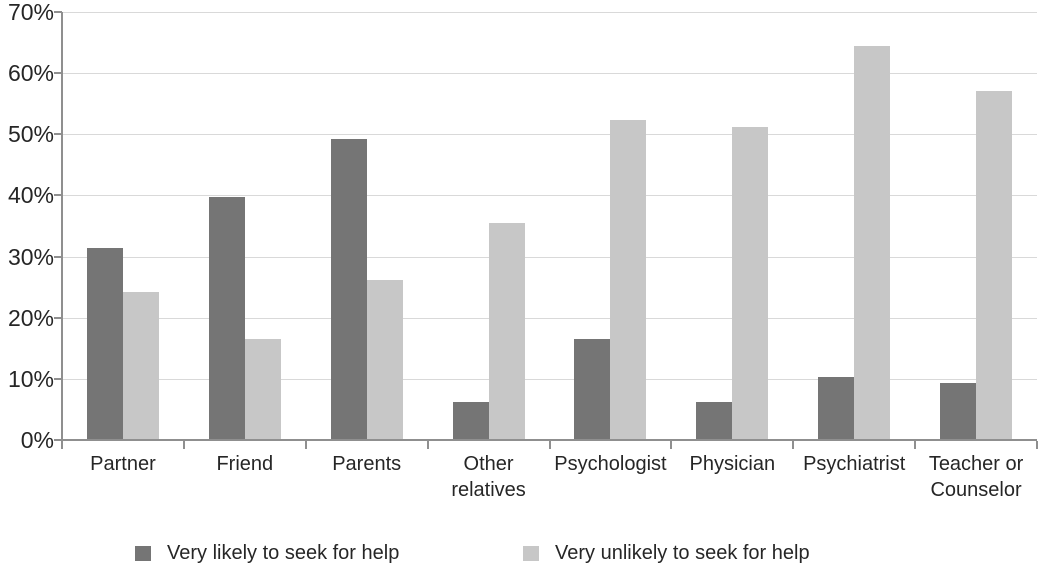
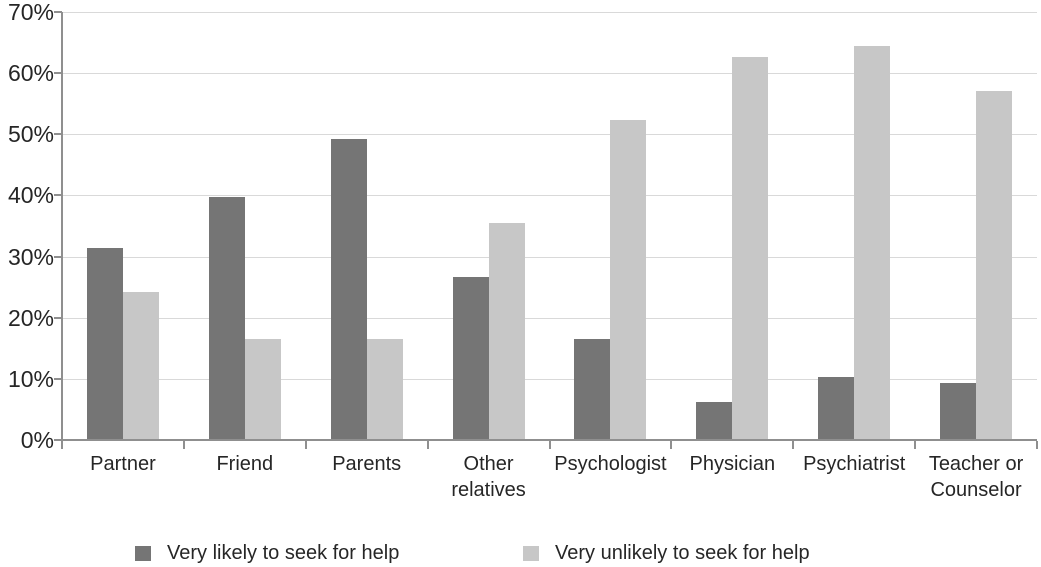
Very unlikely to seek for help/Parents: 26% -> 16%
Very likely to seek for help/Other relatives: 6% -> 26%
Very unlikely to seek for help/Physician: 51% -> 62%
